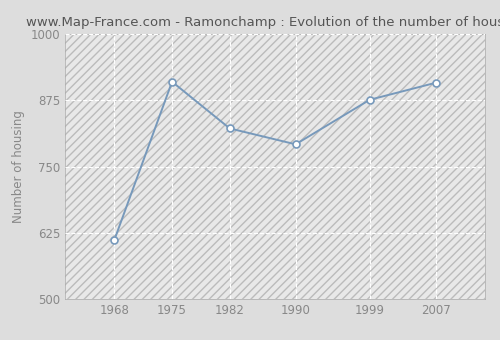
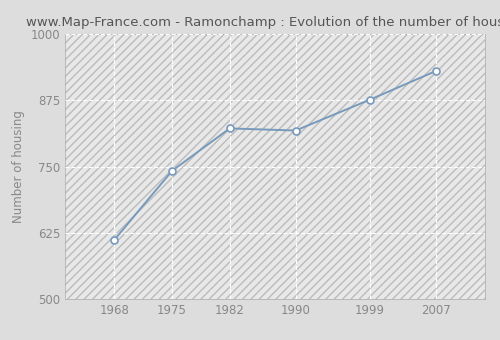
1975: 910 -> 742
1990: 792 -> 818
2007: 908 -> 930
